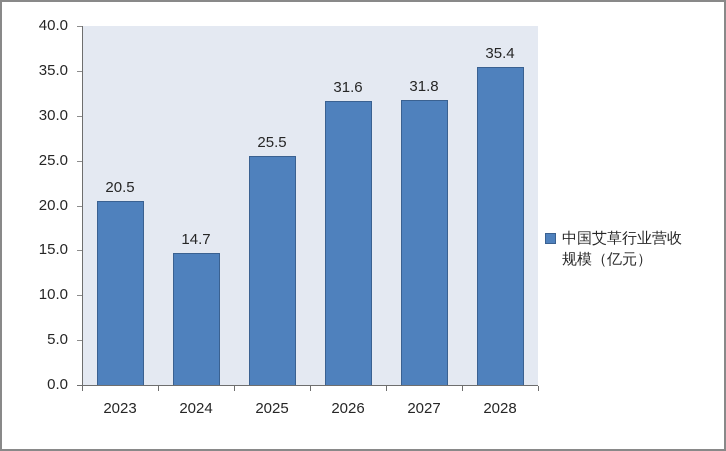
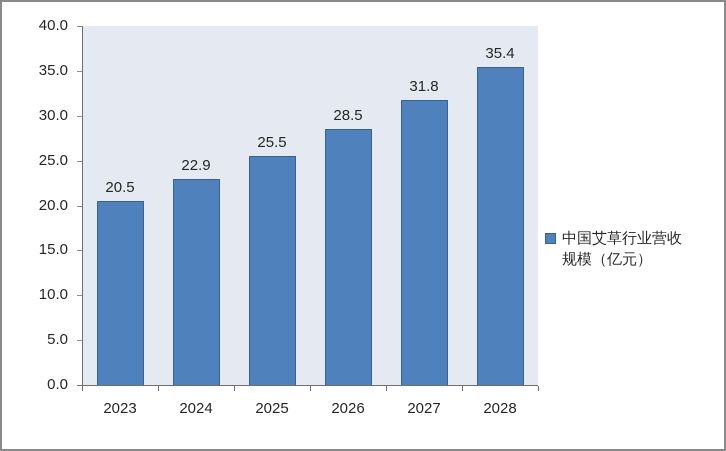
2024: 14.7 -> 22.9
2026: 31.6 -> 28.5
